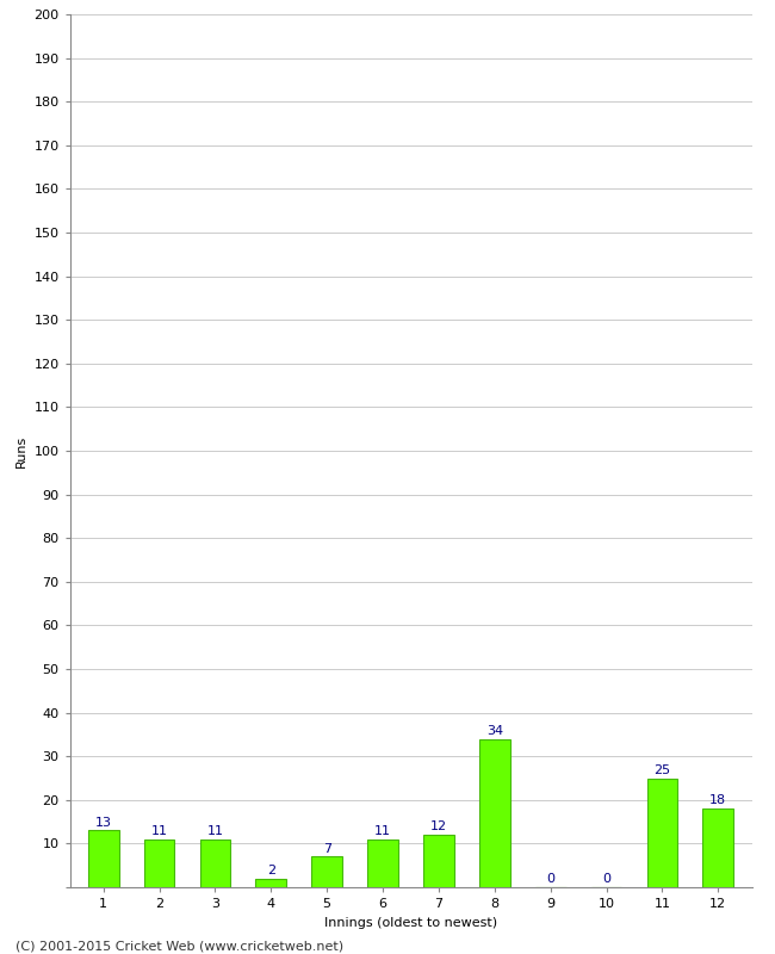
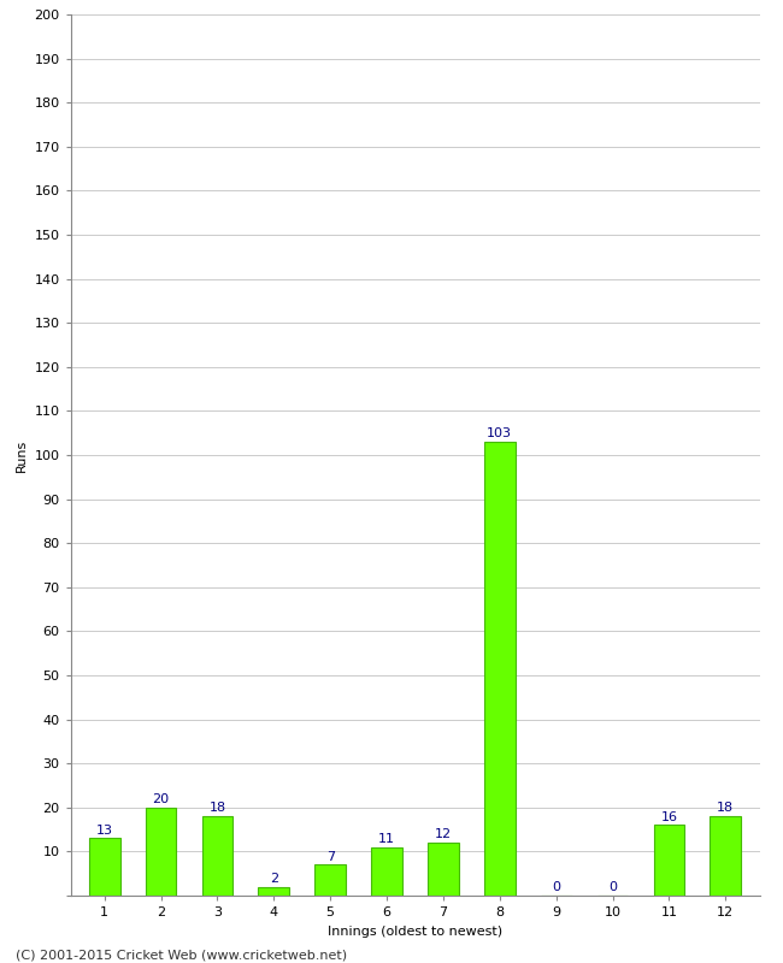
2: 11 -> 20
3: 11 -> 18
8: 34 -> 103
11: 25 -> 16
